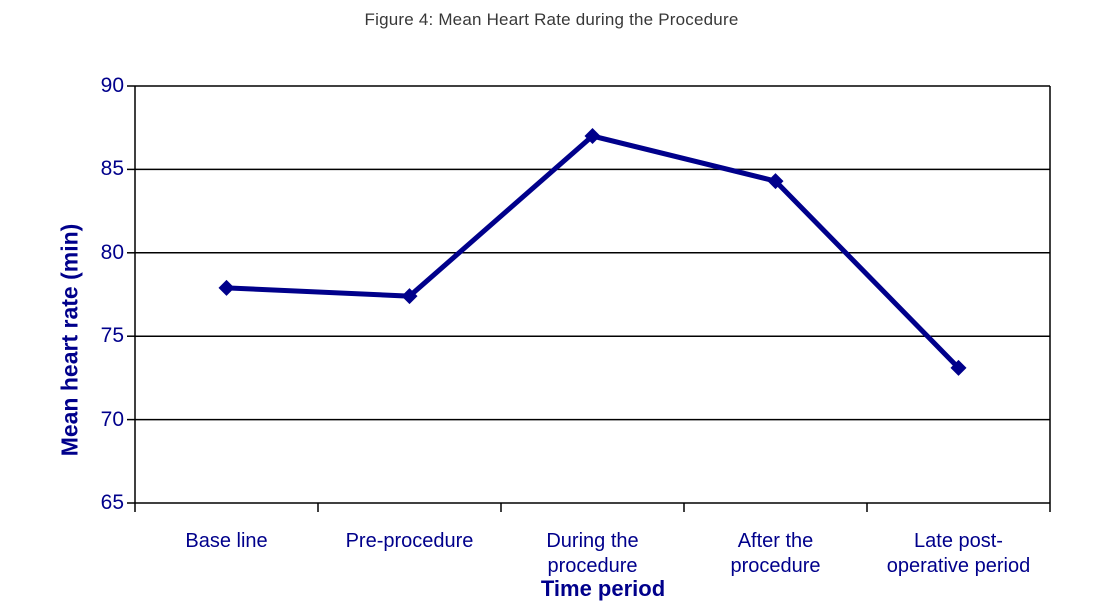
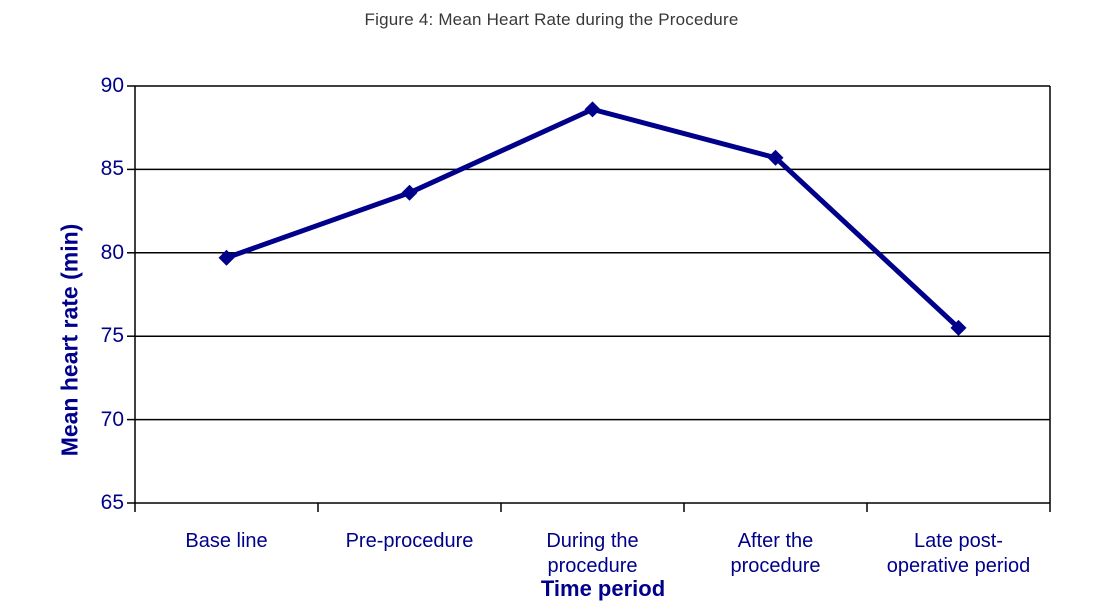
Base line: 77.9 -> 79.7
Pre-procedure: 77.4 -> 83.6
During the procedure: 87.0 -> 88.6
After the procedure: 84.3 -> 85.7
Late post- operative period: 73.1 -> 75.5
